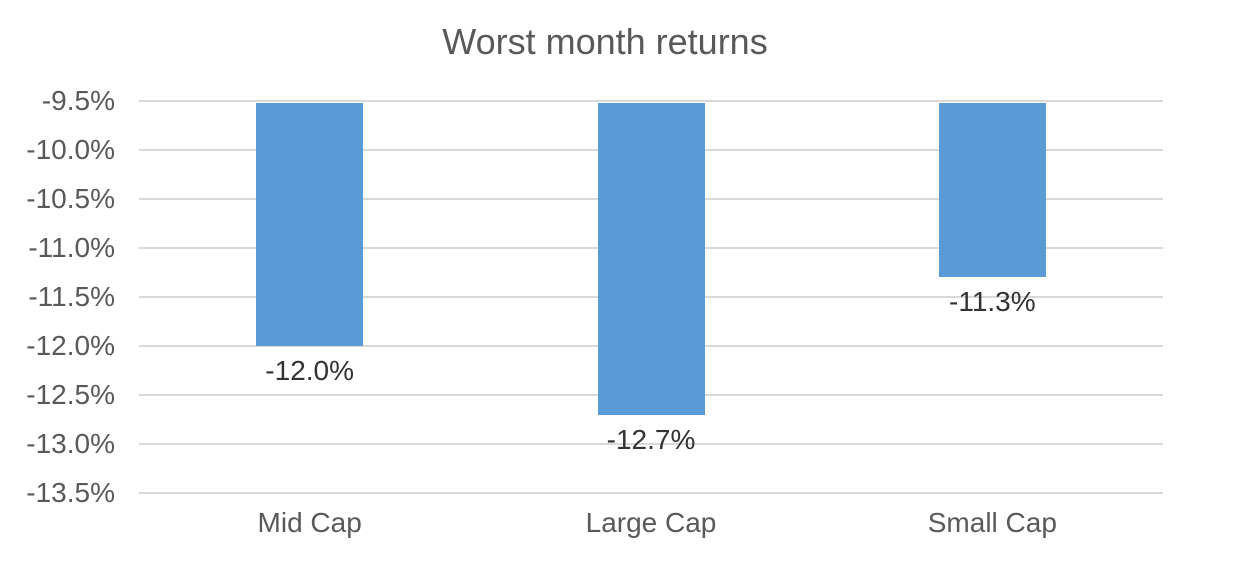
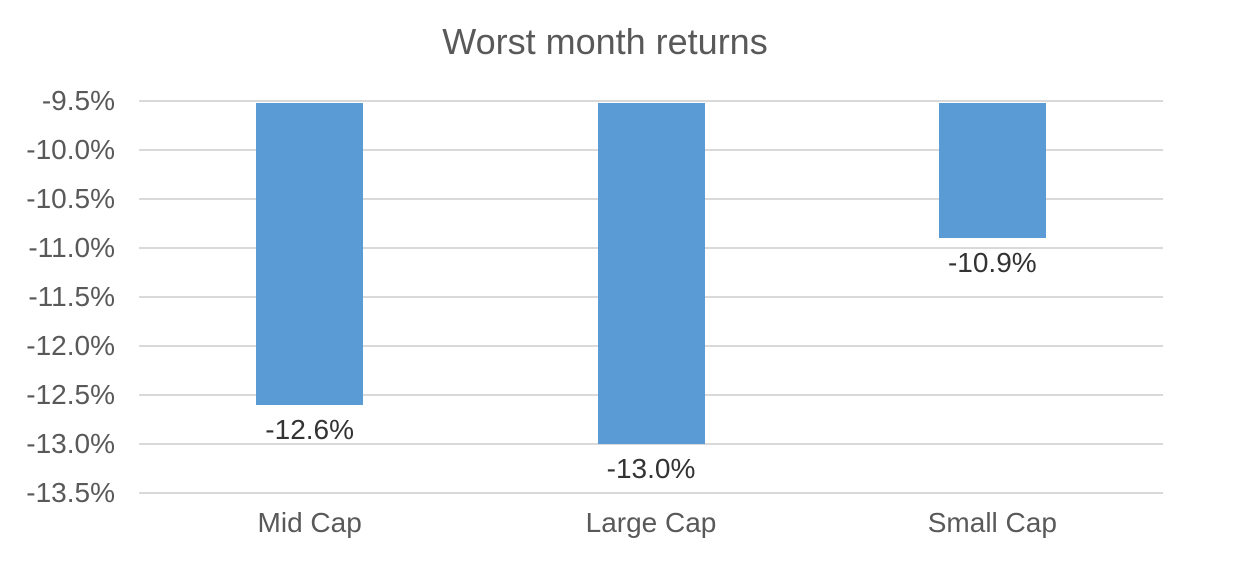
Mid Cap: -12.0% -> -12.6%
Large Cap: -12.7% -> -13.0%
Small Cap: -11.3% -> -10.9%
